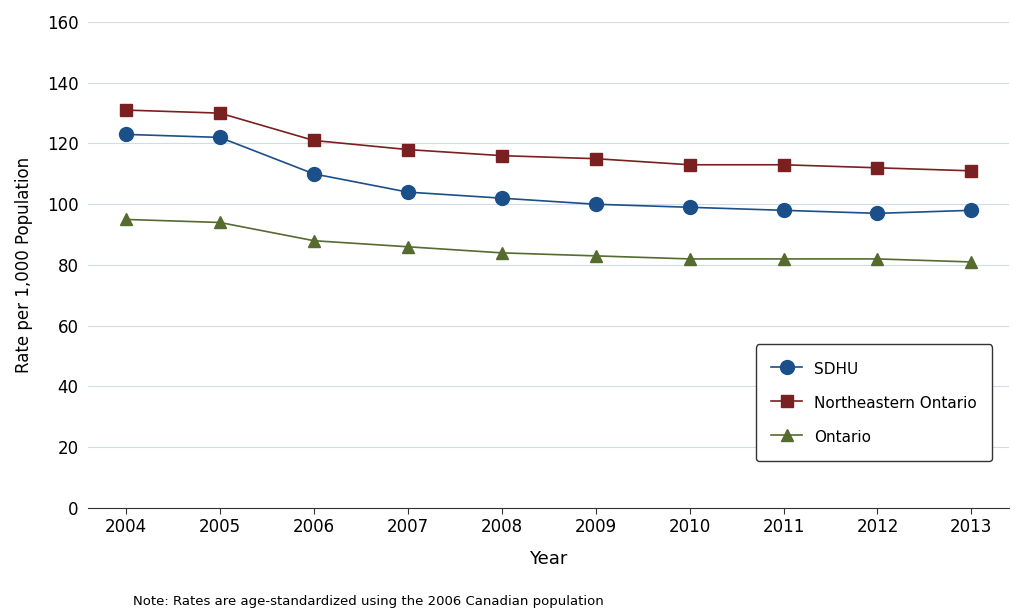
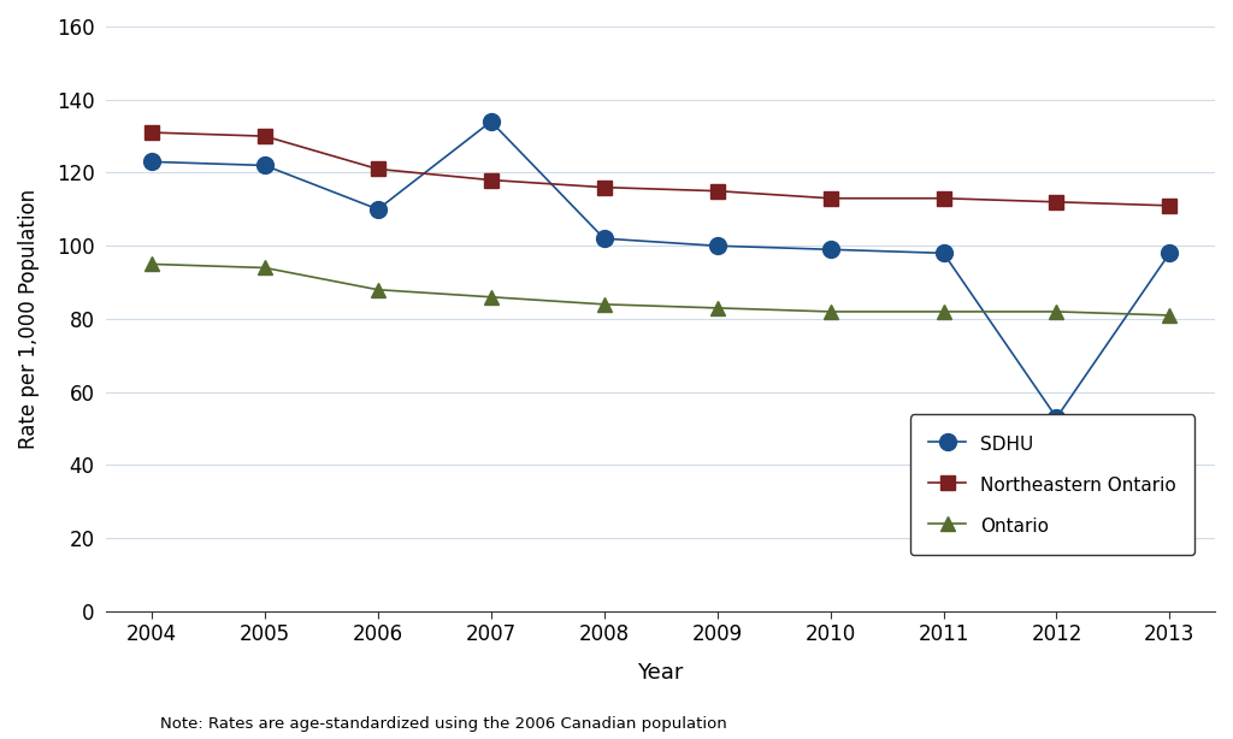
SDHU/2007: 104 -> 134
SDHU/2012: 97 -> 53
